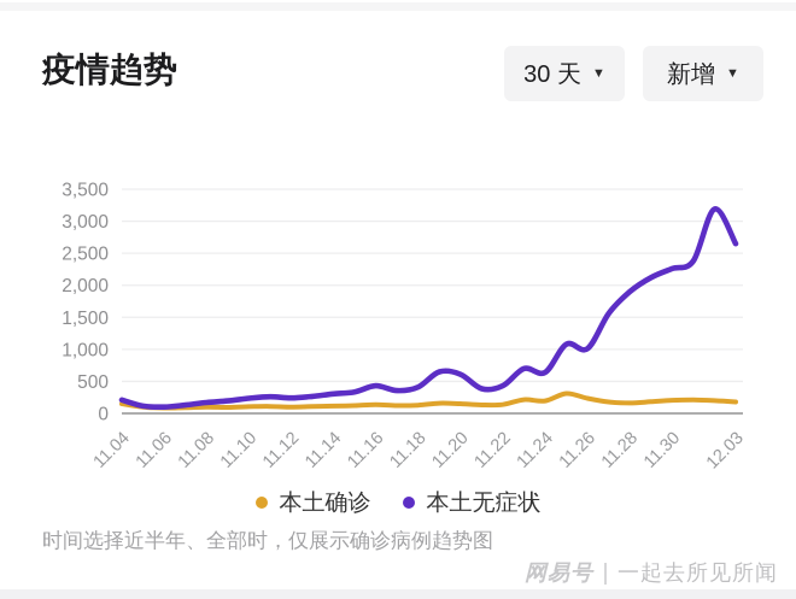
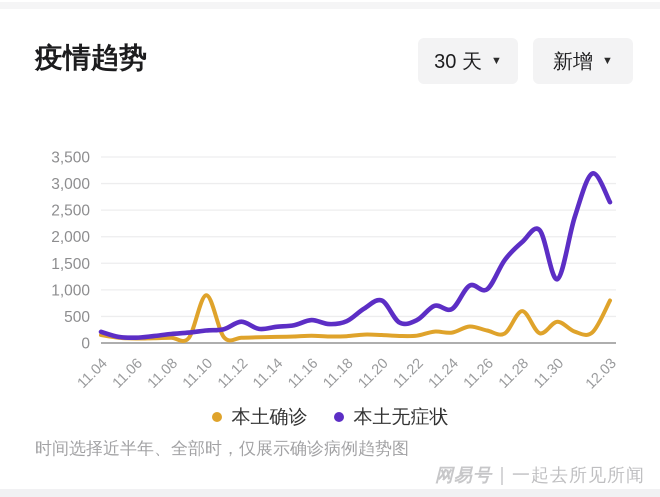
本土确诊/11.10: 100 -> 900
本土无症状/11.12: 200 -> 400
本土无症状/11.20: 600 -> 800
本土确诊/11.28: 200 -> 600
本土确诊/11.30: 200 -> 400
本土无症状/11.30: 2300 -> 1200
本土确诊/12.03: 200 -> 800
